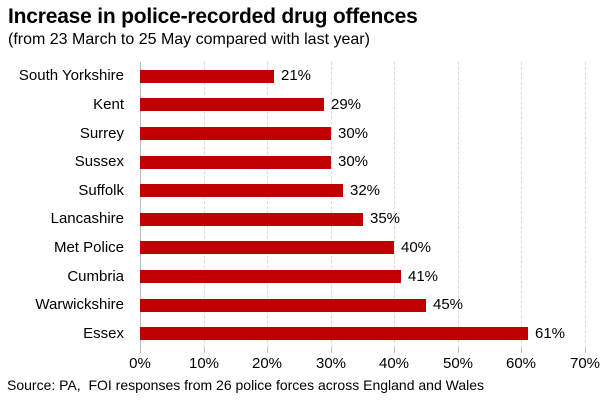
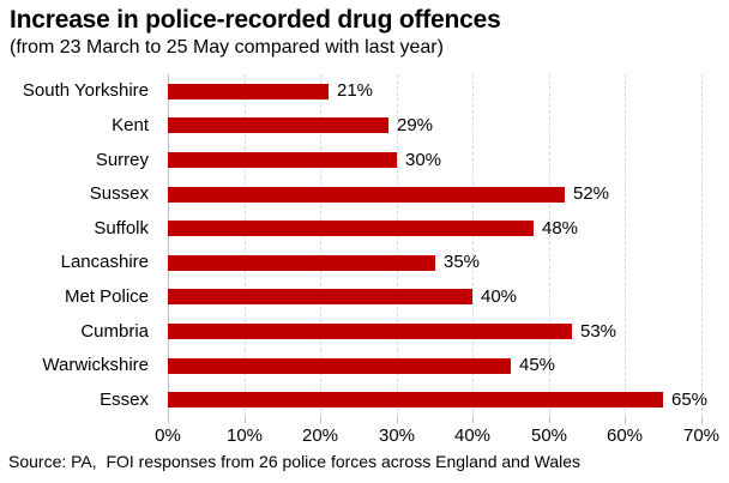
Sussex: 30% -> 52%
Suffolk: 32% -> 48%
Cumbria: 41% -> 53%
Essex: 61% -> 65%
